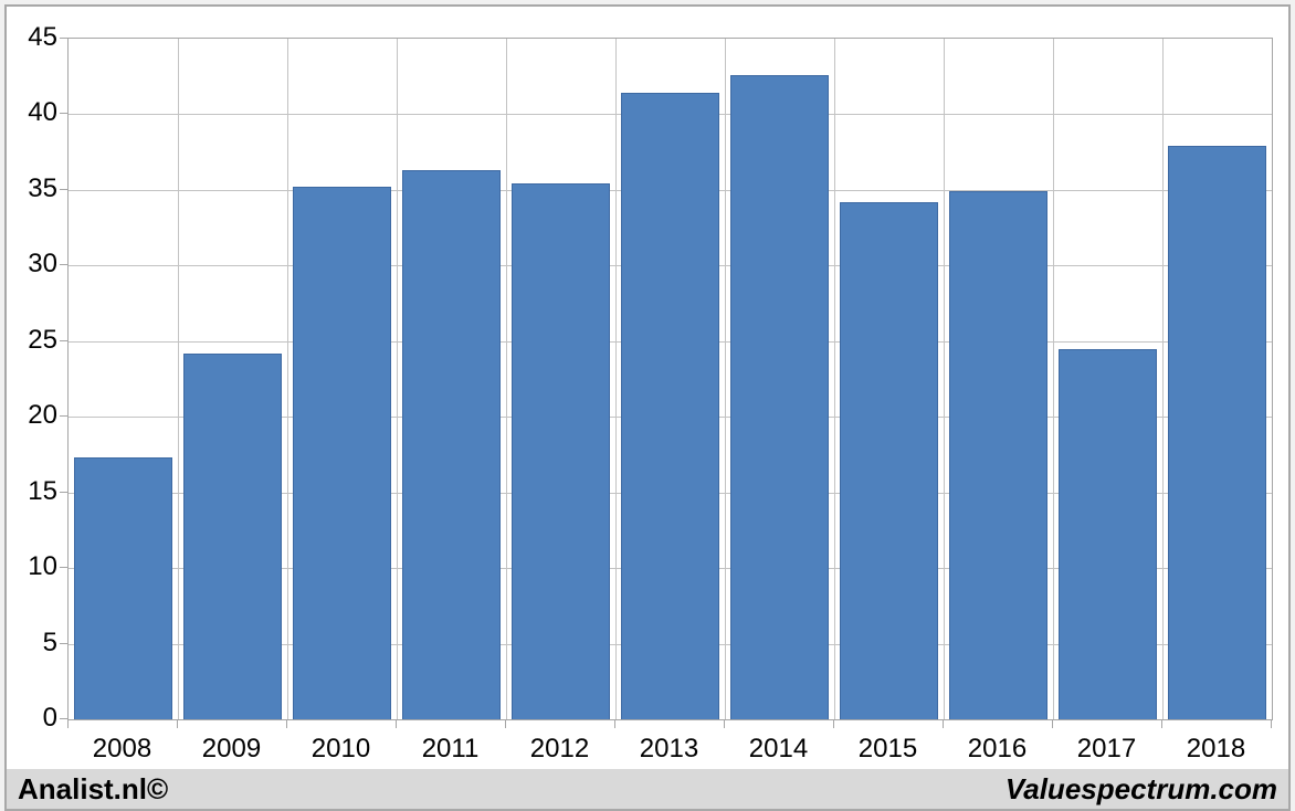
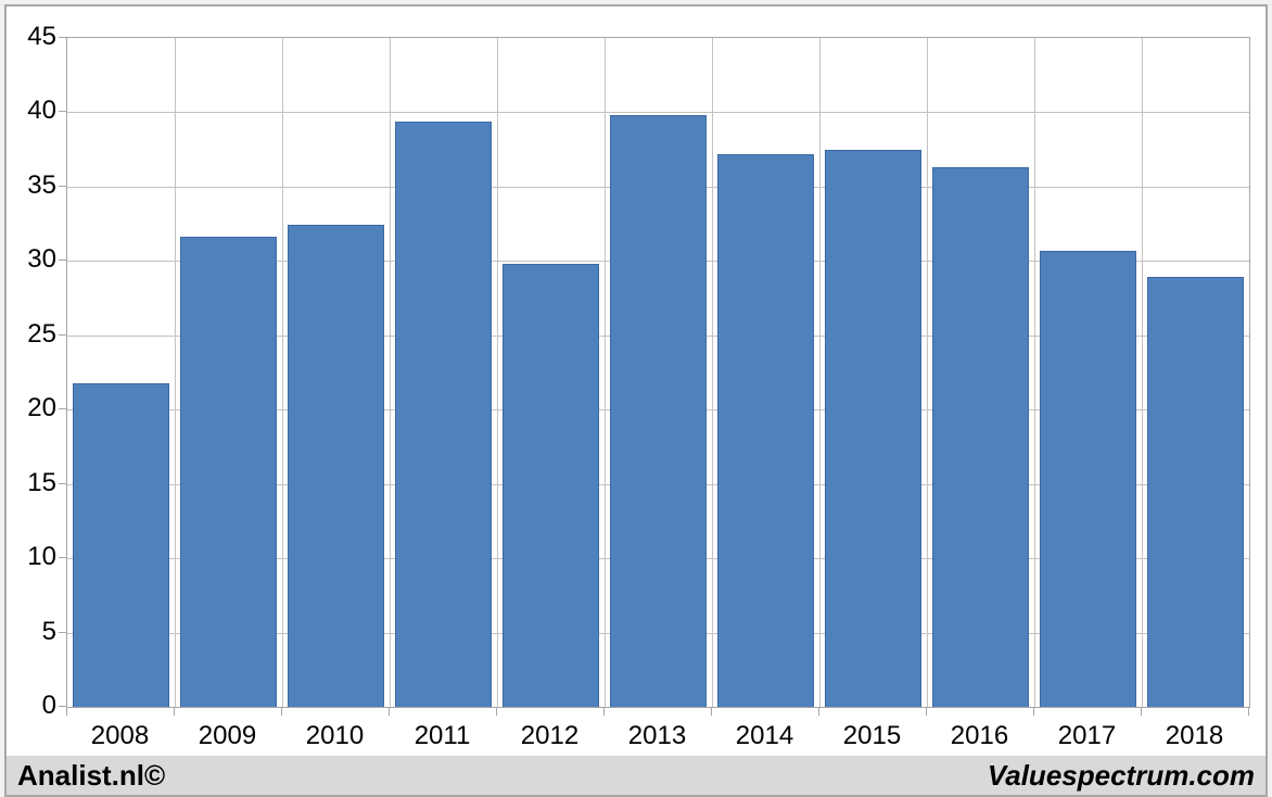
2008: 17.3 -> 21.8
2009: 24.2 -> 31.6
2010: 35.2 -> 32.4
2011: 36.3 -> 39.4
2012: 35.4 -> 29.8
2013: 41.4 -> 39.8
2014: 42.6 -> 37.2
2015: 34.2 -> 37.5
2016: 34.9 -> 36.3
2017: 24.5 -> 30.7
2018: 37.9 -> 28.9
